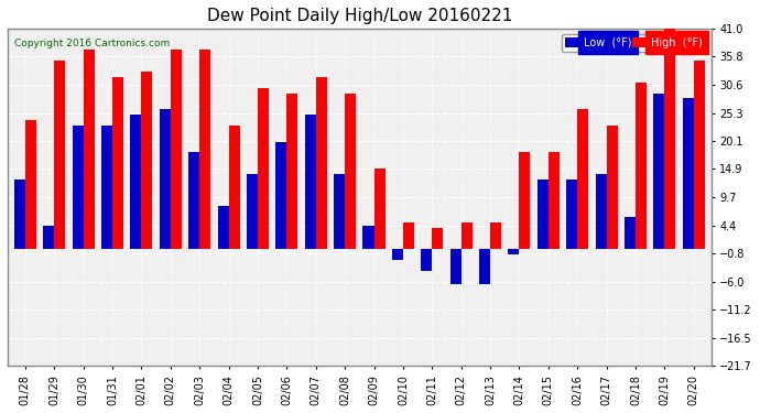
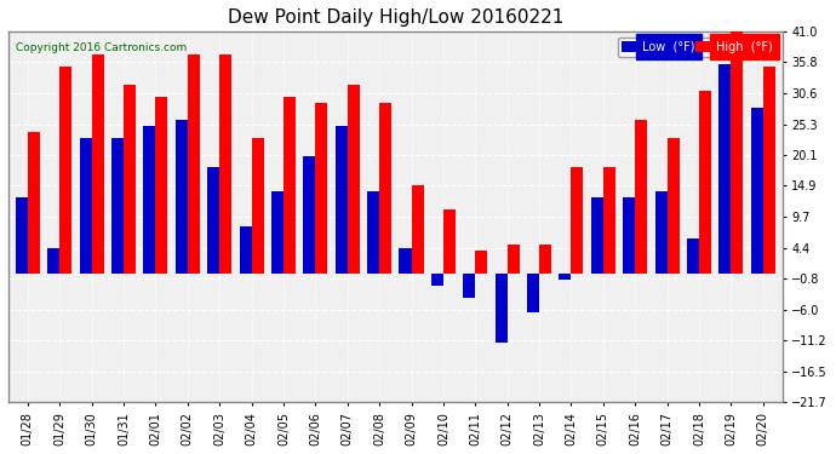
High (°F)/02/01: 33 -> 30
High (°F)/02/10: 5 -> 11
Low (°F)/02/12: -6.5 -> -11.5
Low (°F)/02/19: 29.0 -> 35.5
